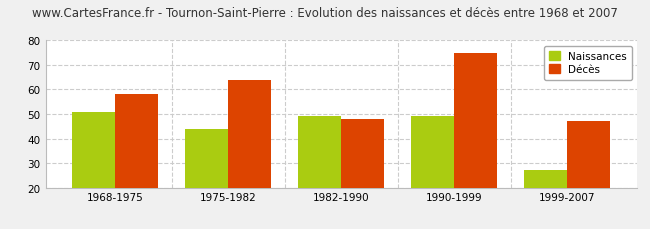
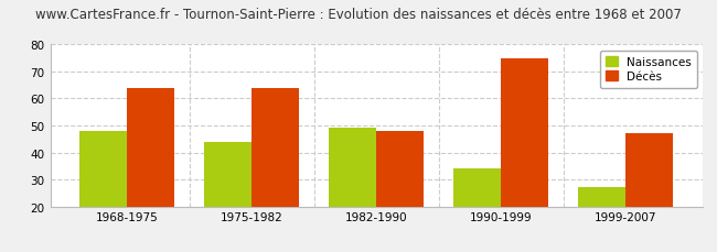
Naissances/1968-1975: 51 -> 48
Décès/1968-1975: 58 -> 64
Naissances/1990-1999: 49 -> 34
